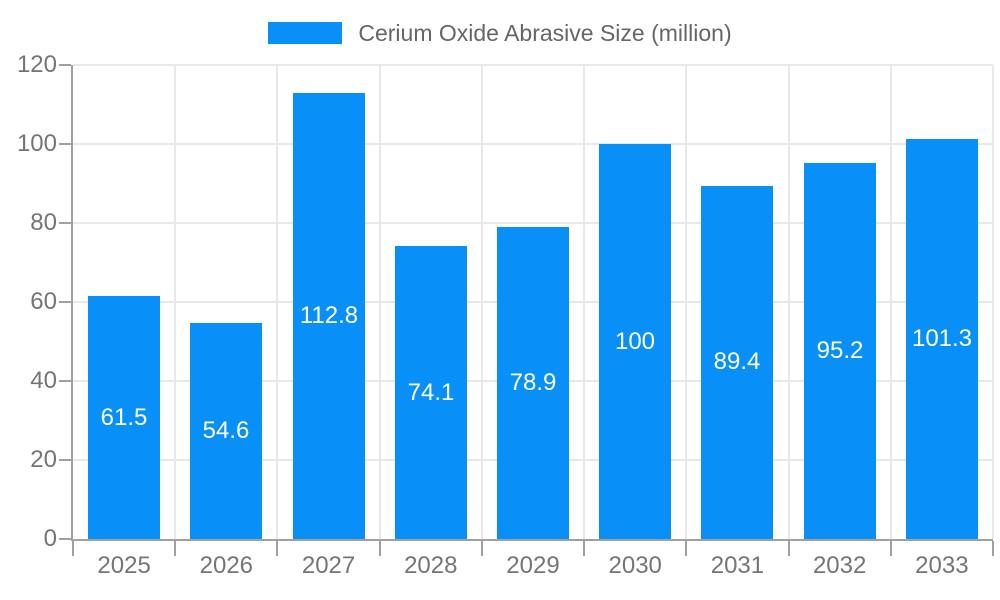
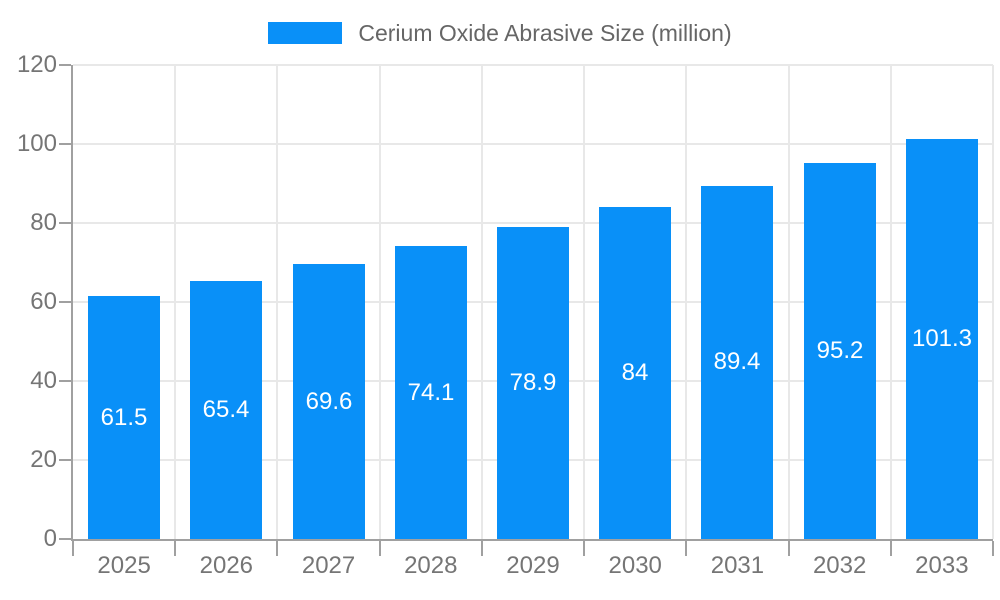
2026: 54.6 -> 65.4
2027: 112.8 -> 69.6
2030: 100 -> 84
